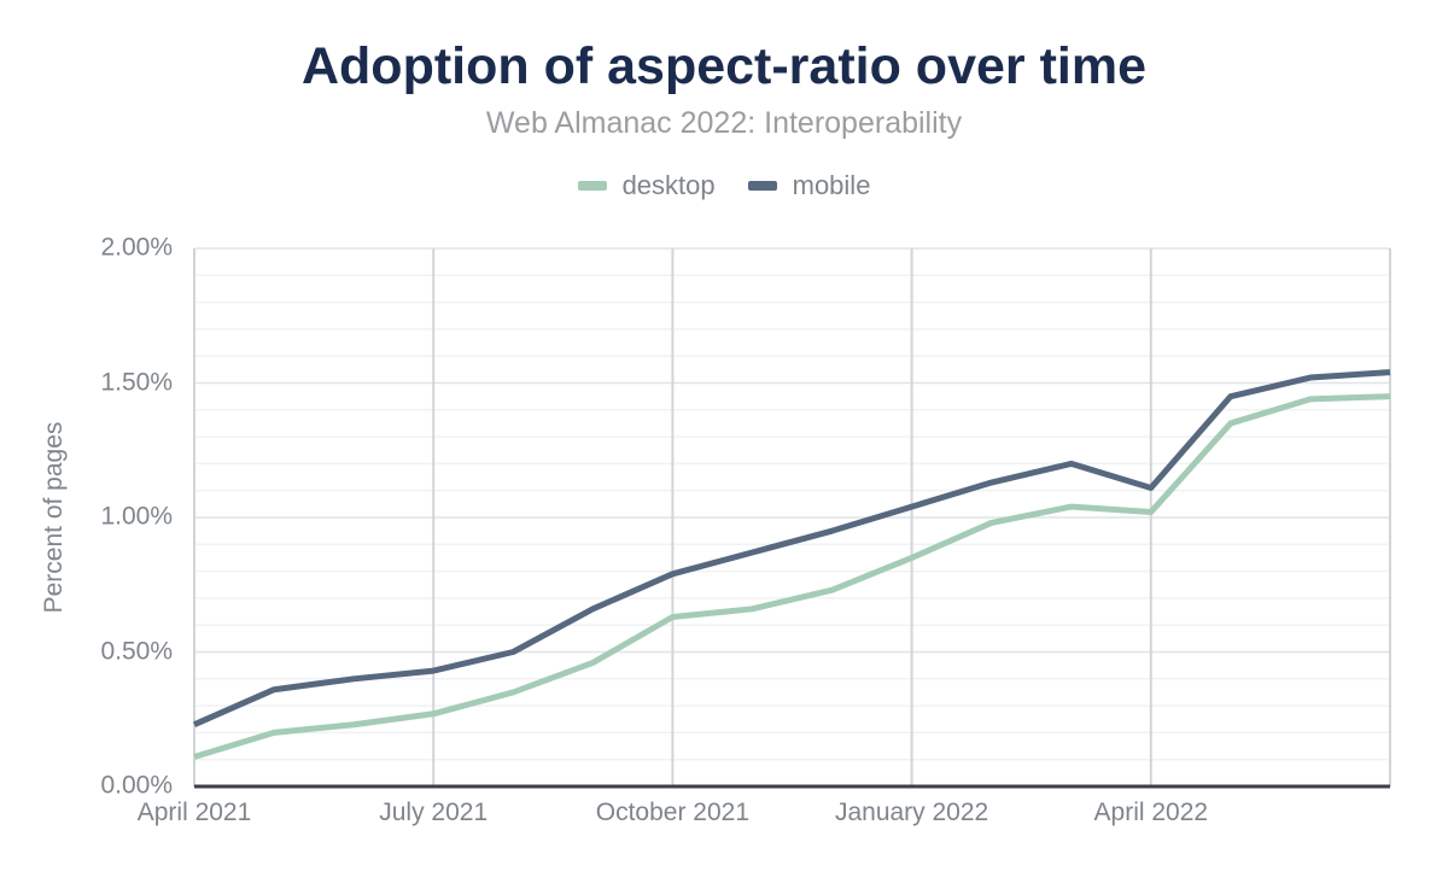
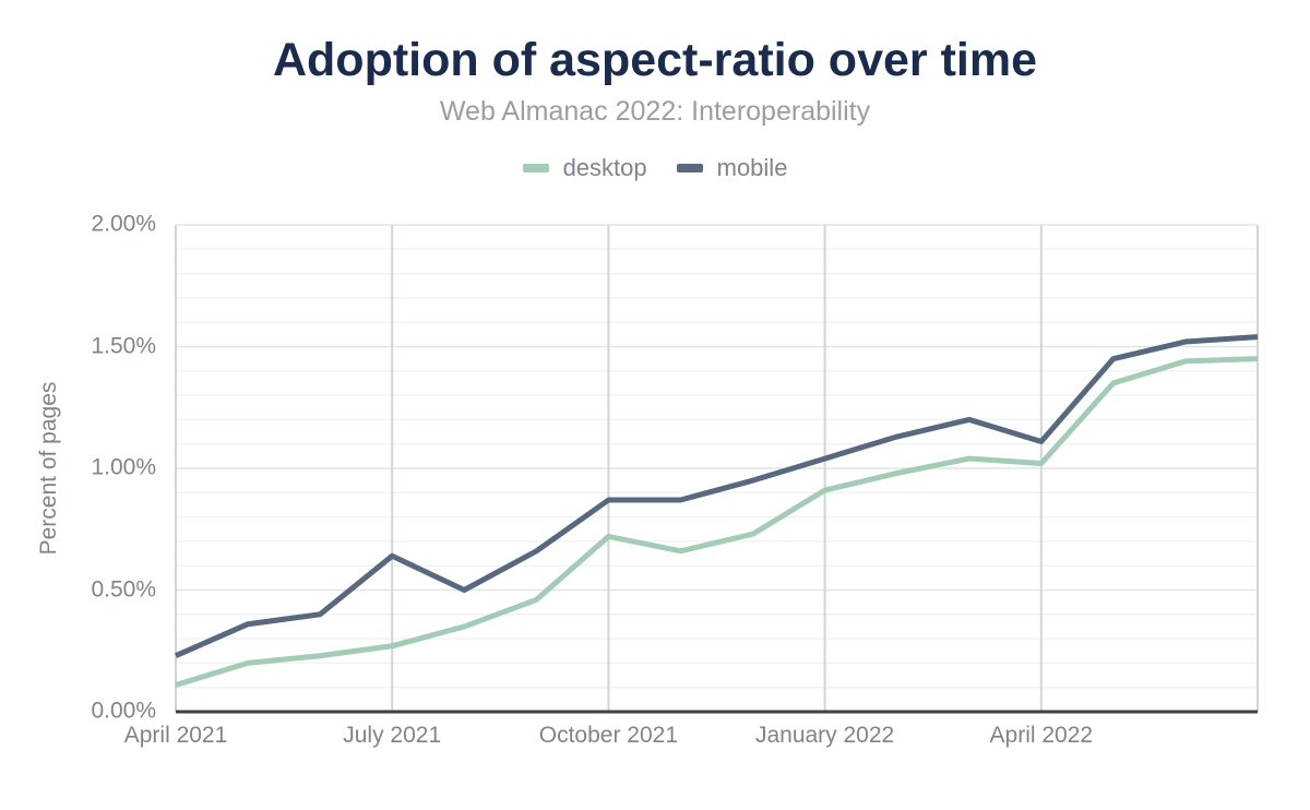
mobile/July 2021: 0.43% -> 0.64%
desktop/October 2021: 0.63% -> 0.72%
mobile/October 2021: 0.79% -> 0.87%
desktop/January 2022: 0.85% -> 0.91%
